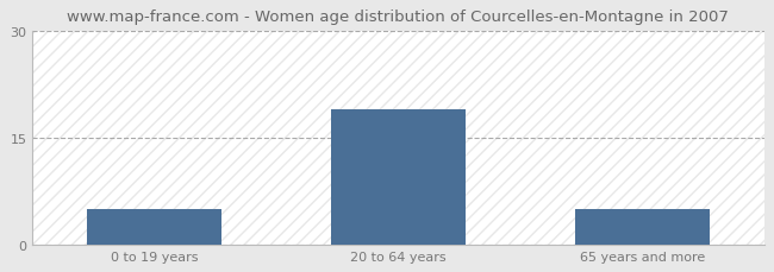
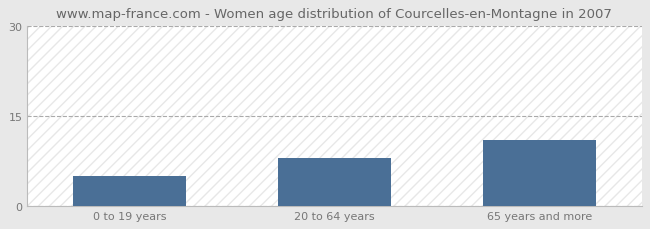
20 to 64 years: 19 -> 8
65 years and more: 5 -> 11
